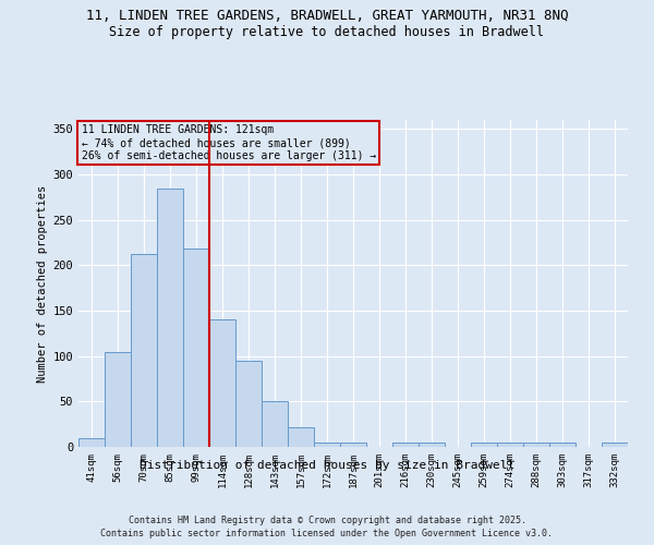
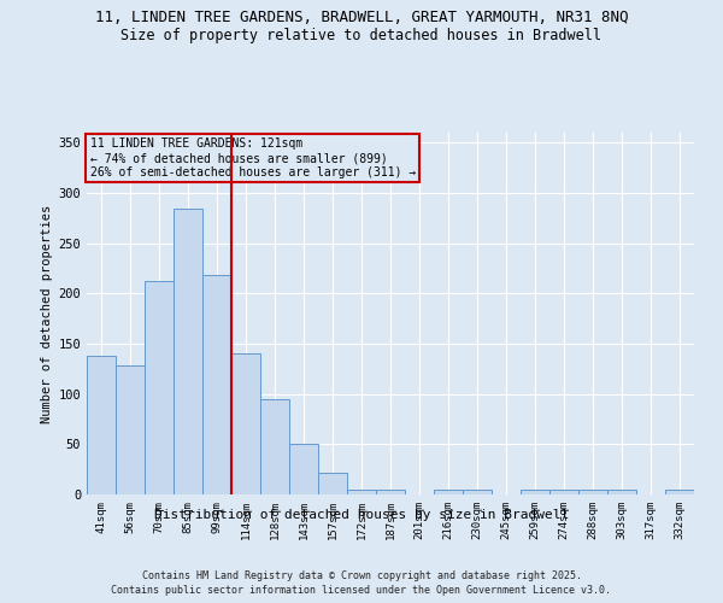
41sqm: 10 -> 138
56sqm: 105 -> 128
